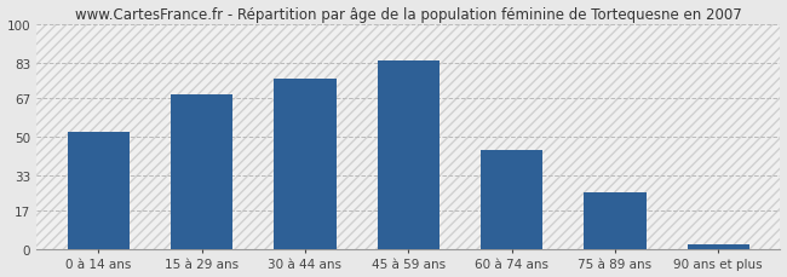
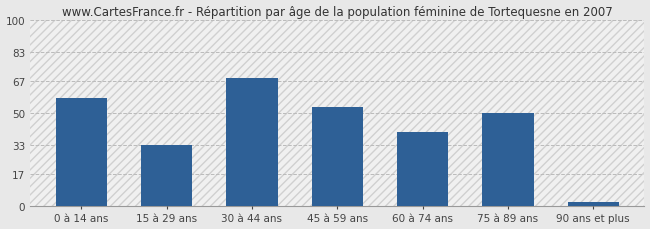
0 à 14 ans: 52 -> 58
15 à 29 ans: 69 -> 33
30 à 44 ans: 76 -> 69
45 à 59 ans: 84 -> 53
60 à 74 ans: 44 -> 40
75 à 89 ans: 25 -> 50
